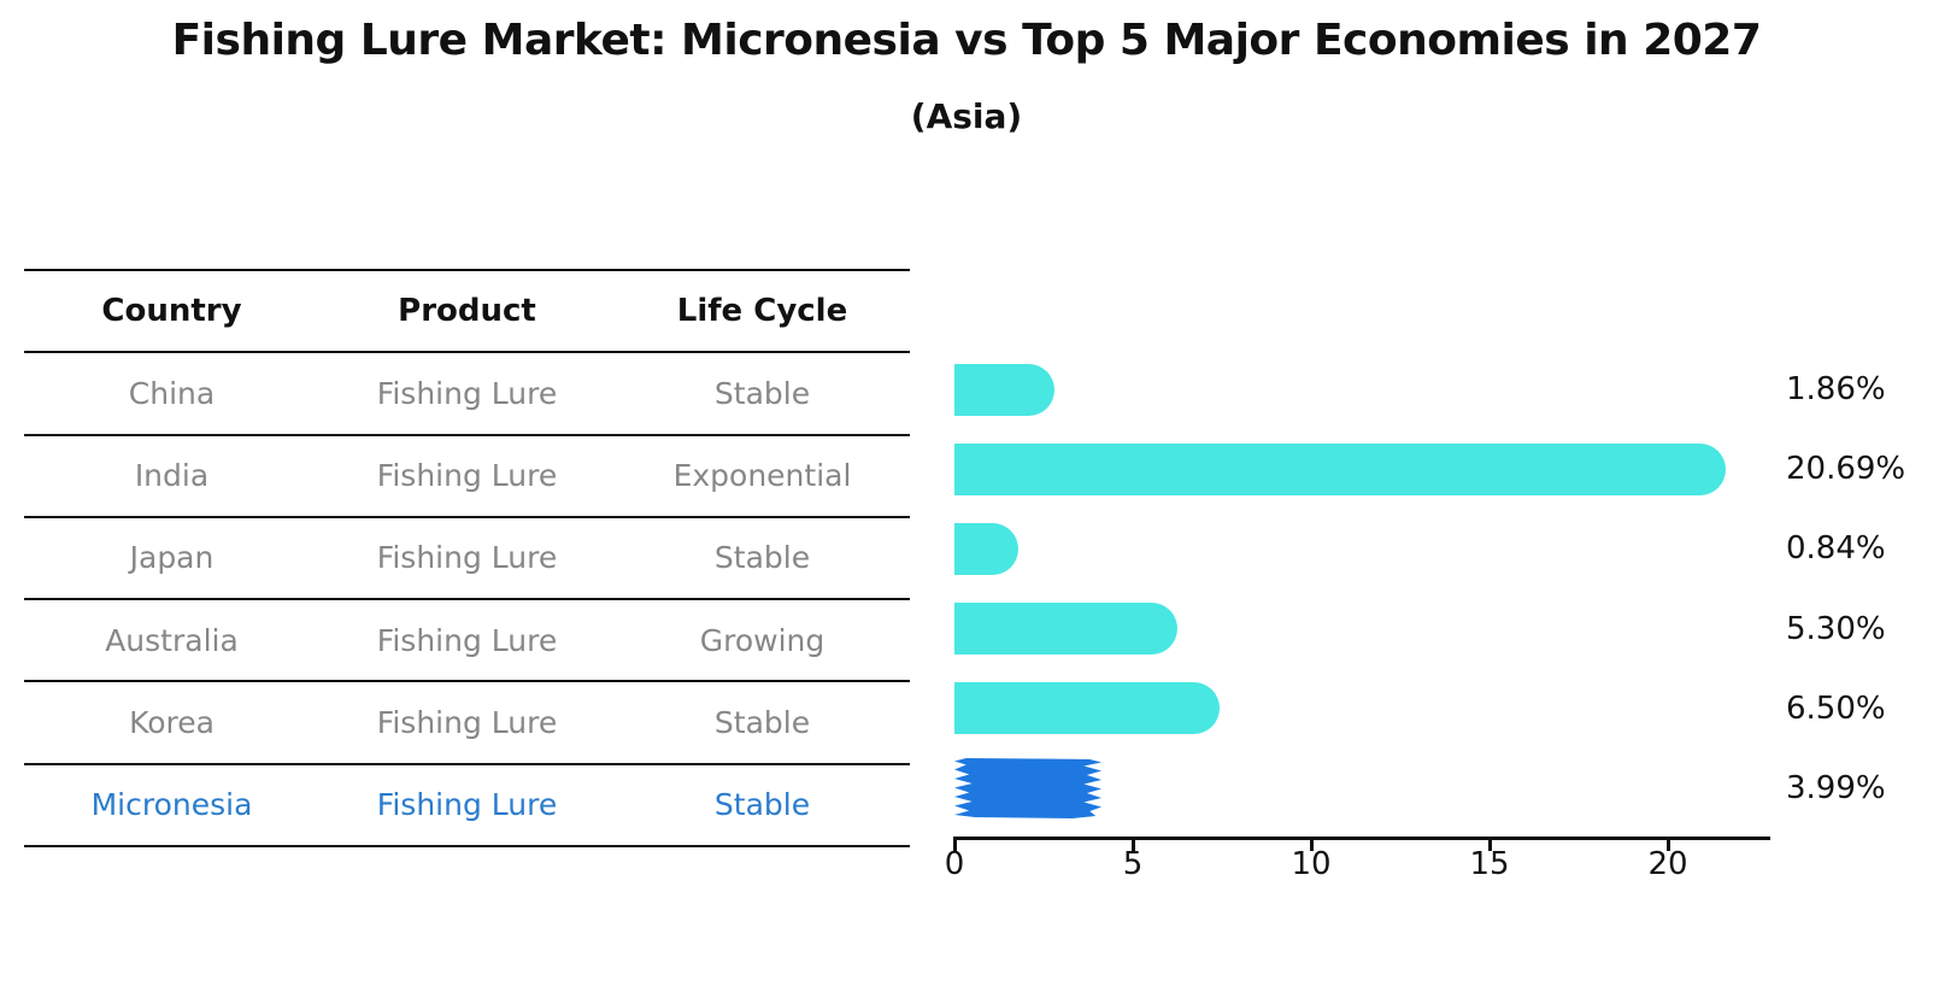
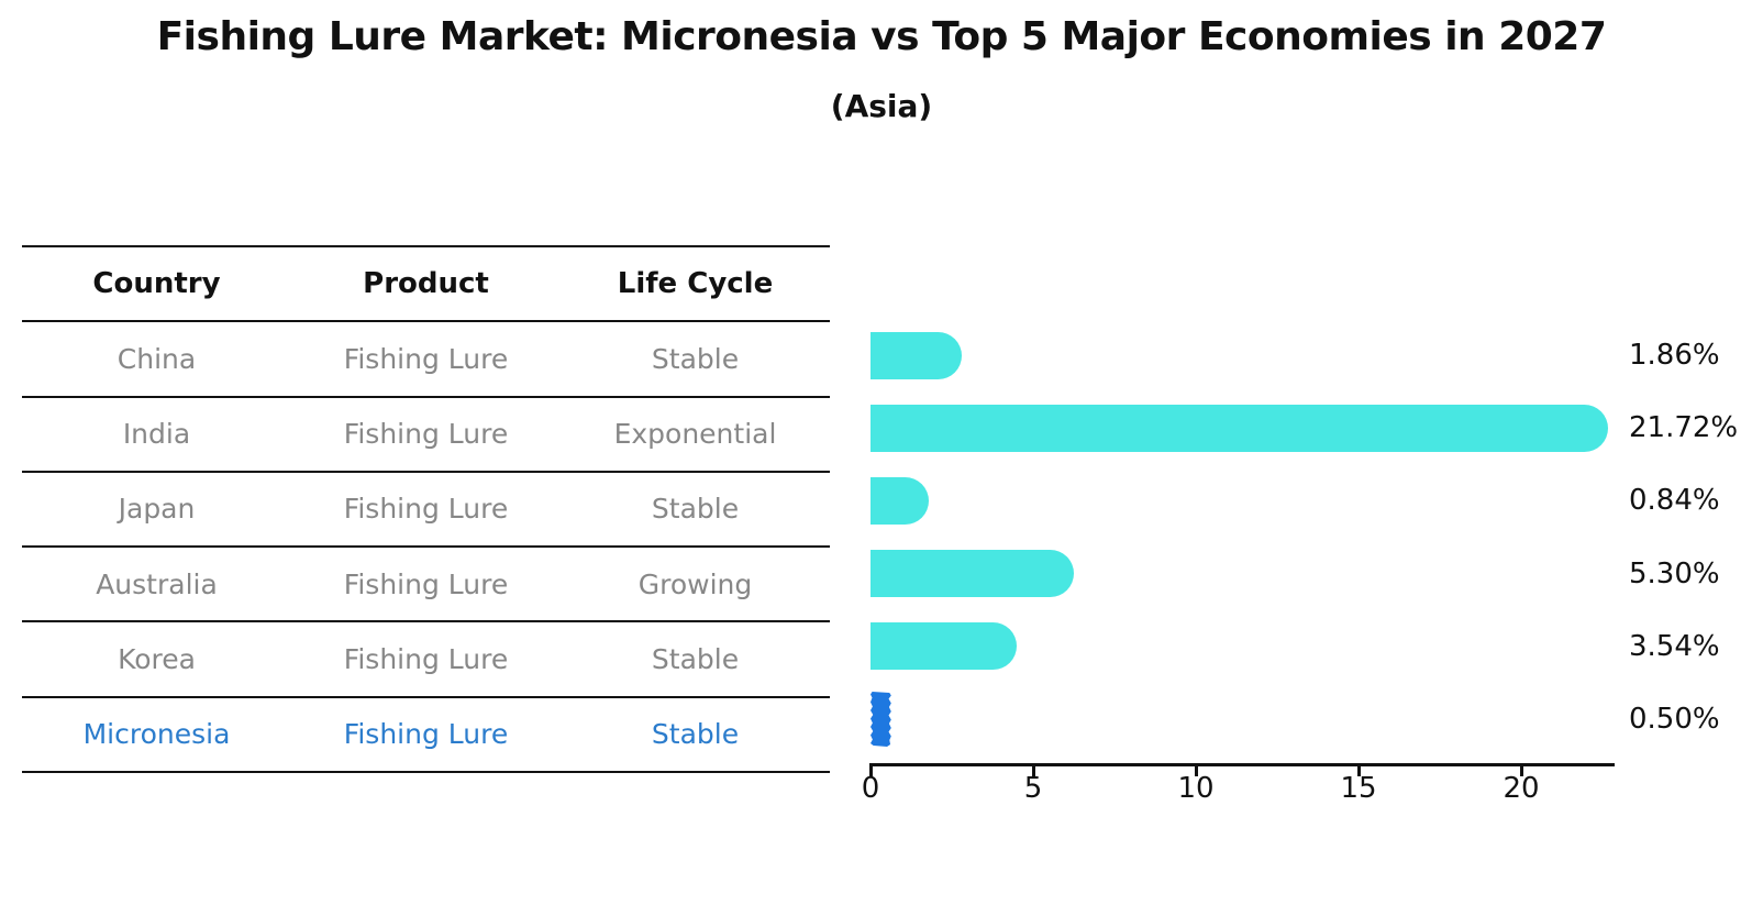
India: 20.69% -> 21.72%
Korea: 6.50% -> 3.54%
Micronesia: 3.99% -> 0.50%
